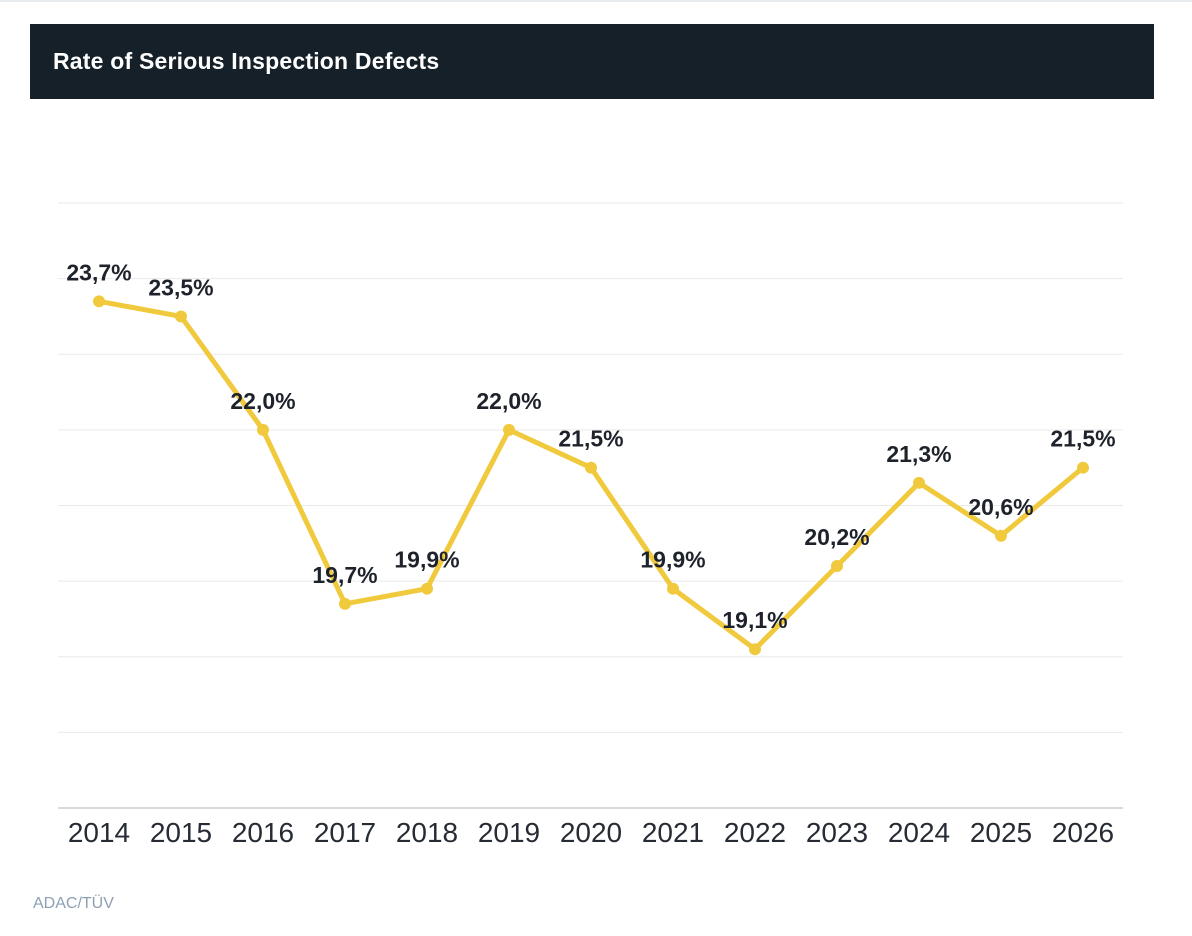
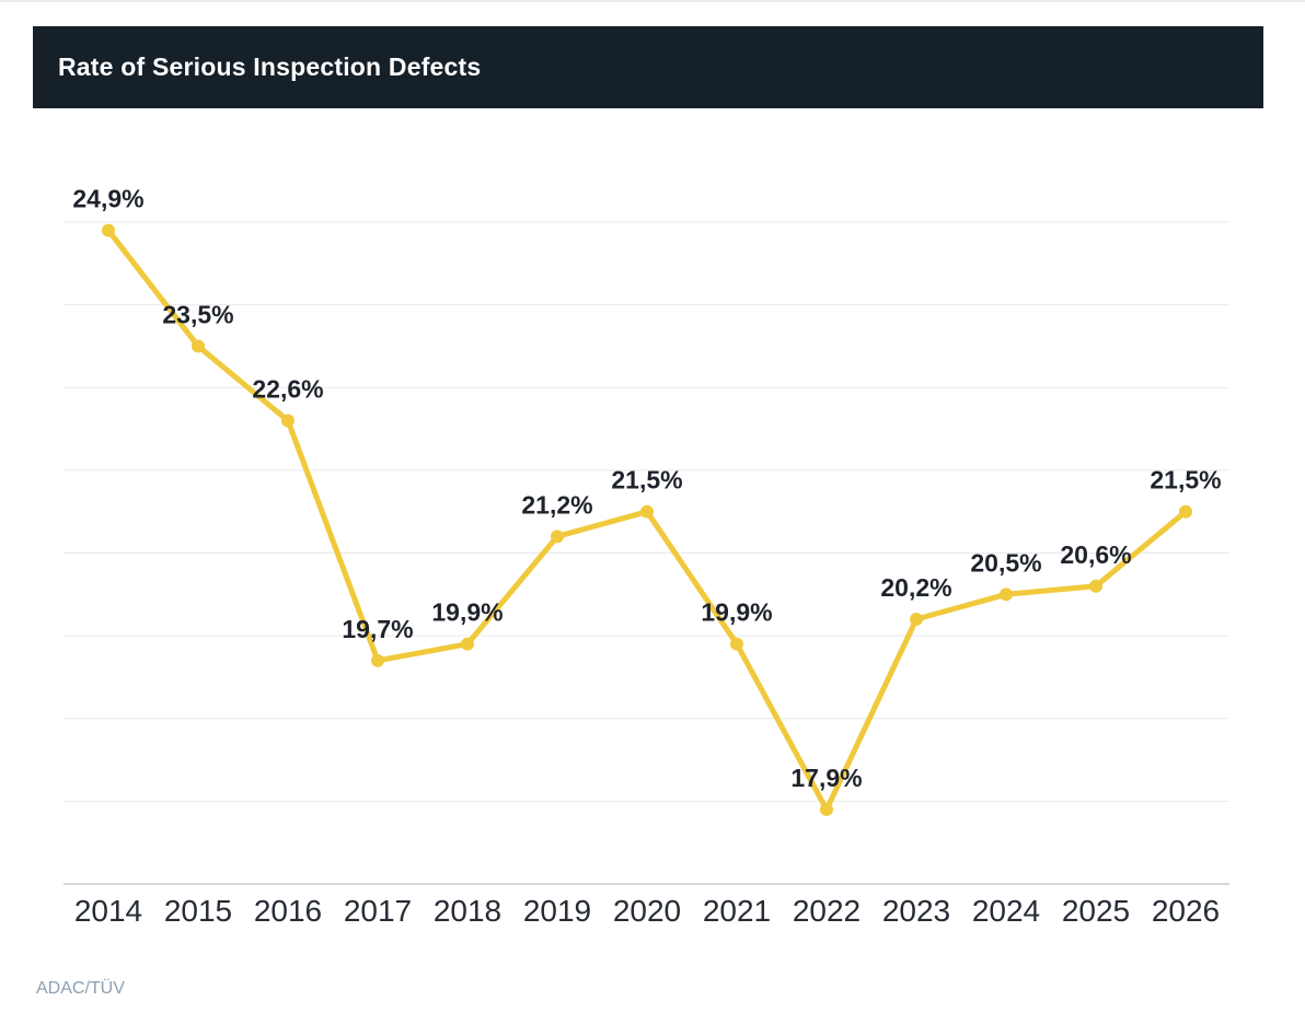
2014: 23,7% -> 24,9%
2016: 22,0% -> 22,6%
2019: 22,0% -> 21,2%
2022: 19,1% -> 17,9%
2024: 21,3% -> 20,5%
